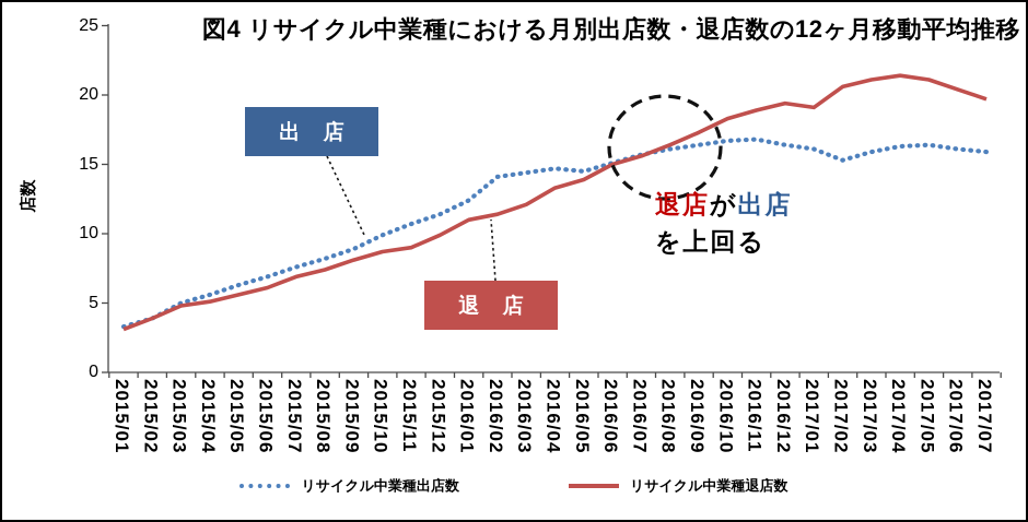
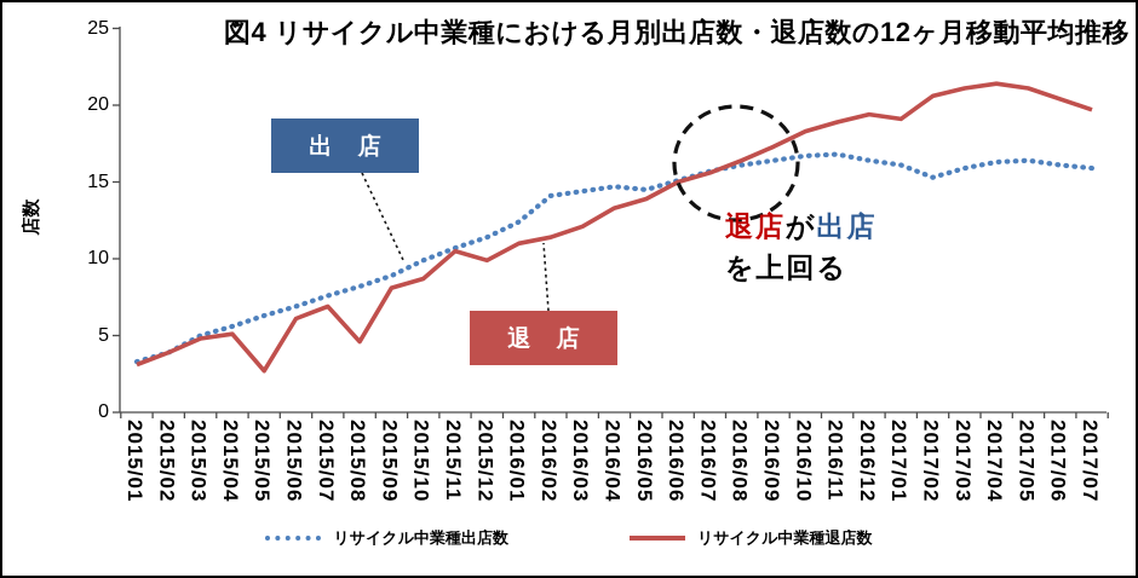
リサイクル中業種退店数/2015/05: 5.6 -> 2.7
リサイクル中業種退店数/2015/08: 7.4 -> 4.6
リサイクル中業種退店数/2015/11: 9.0 -> 10.5
